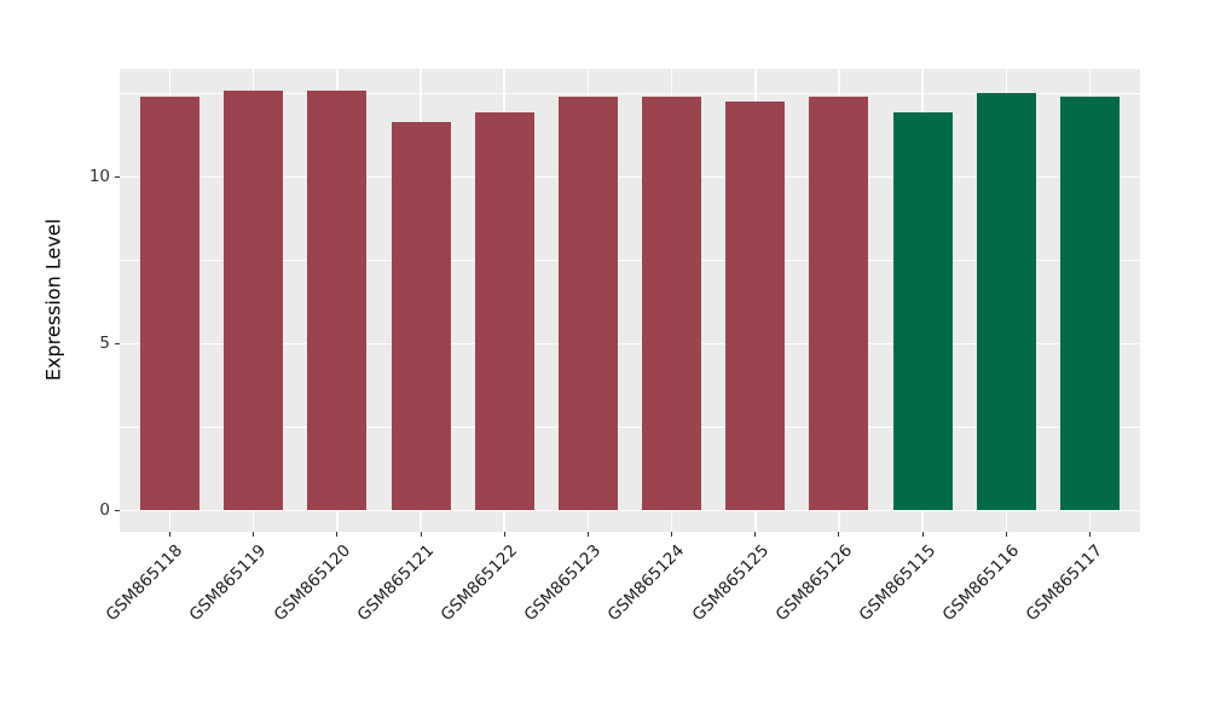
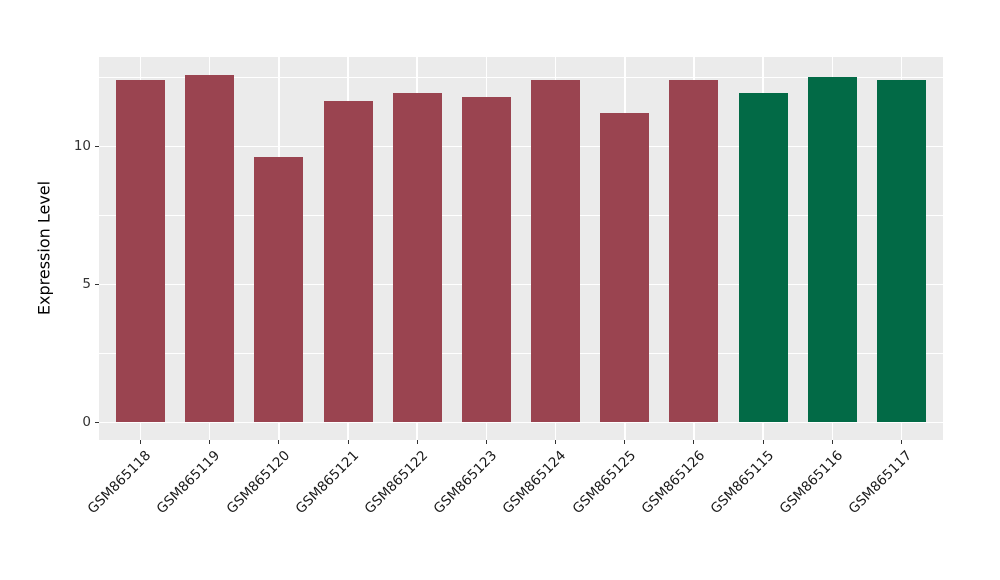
GSM865120: 12.6 -> 9.6
GSM865123: 12.4 -> 11.8
GSM865125: 12.2 -> 11.2
